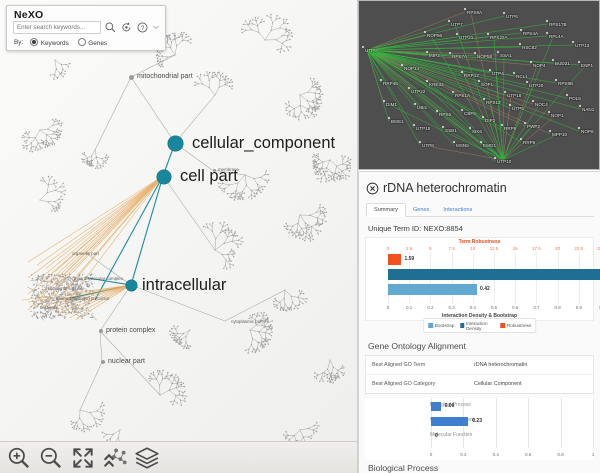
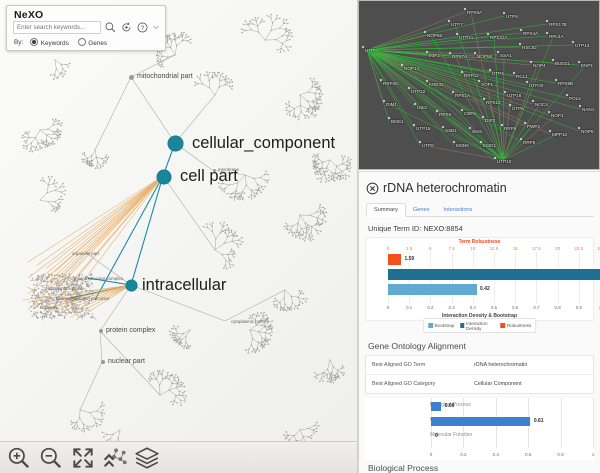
Gene Ontology Alignment/Cellular Component: 0.23 -> 0.61
